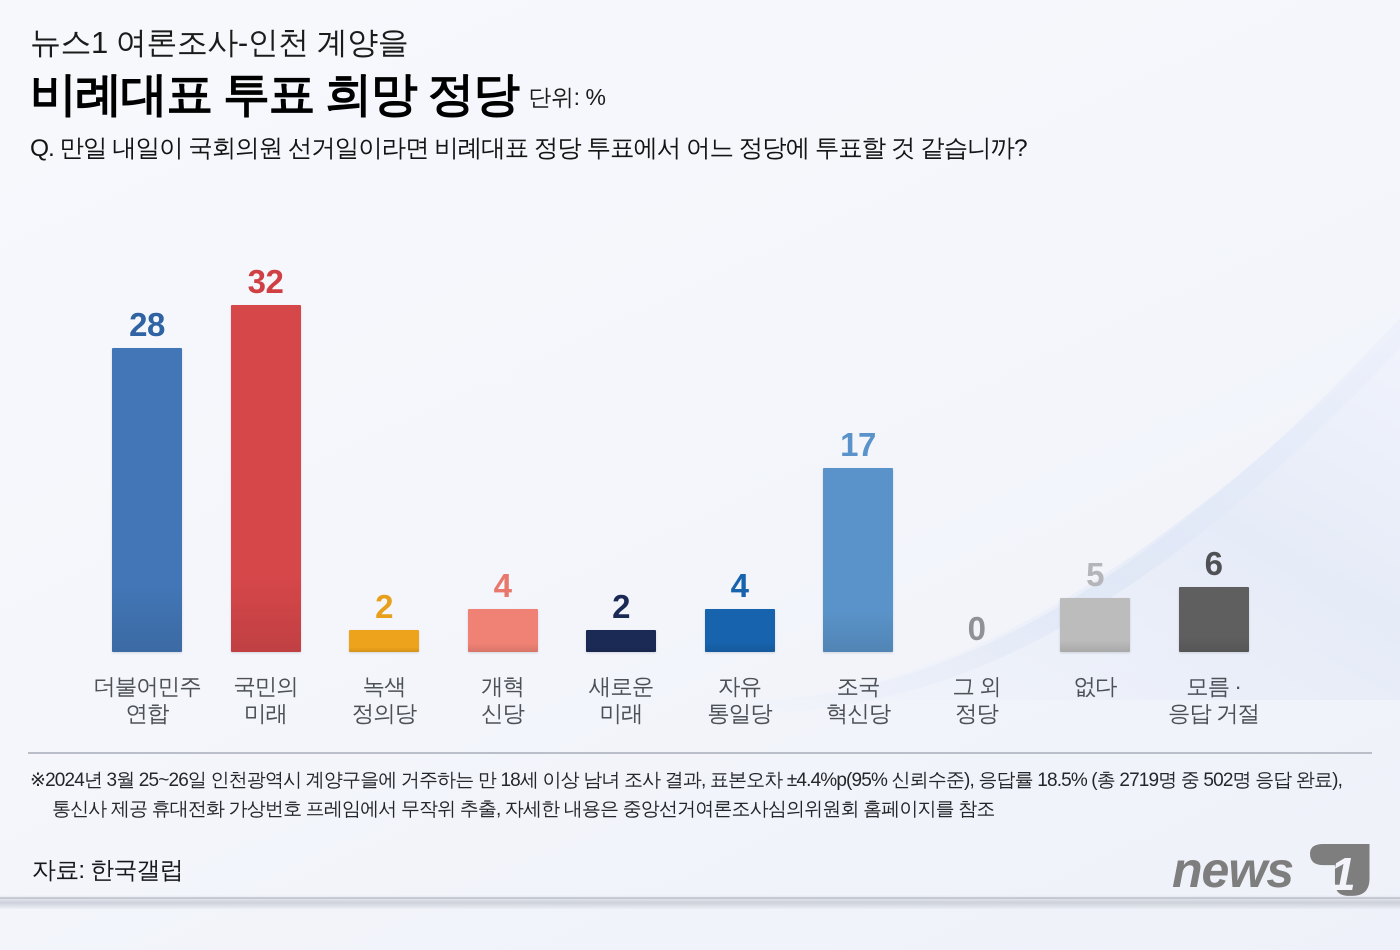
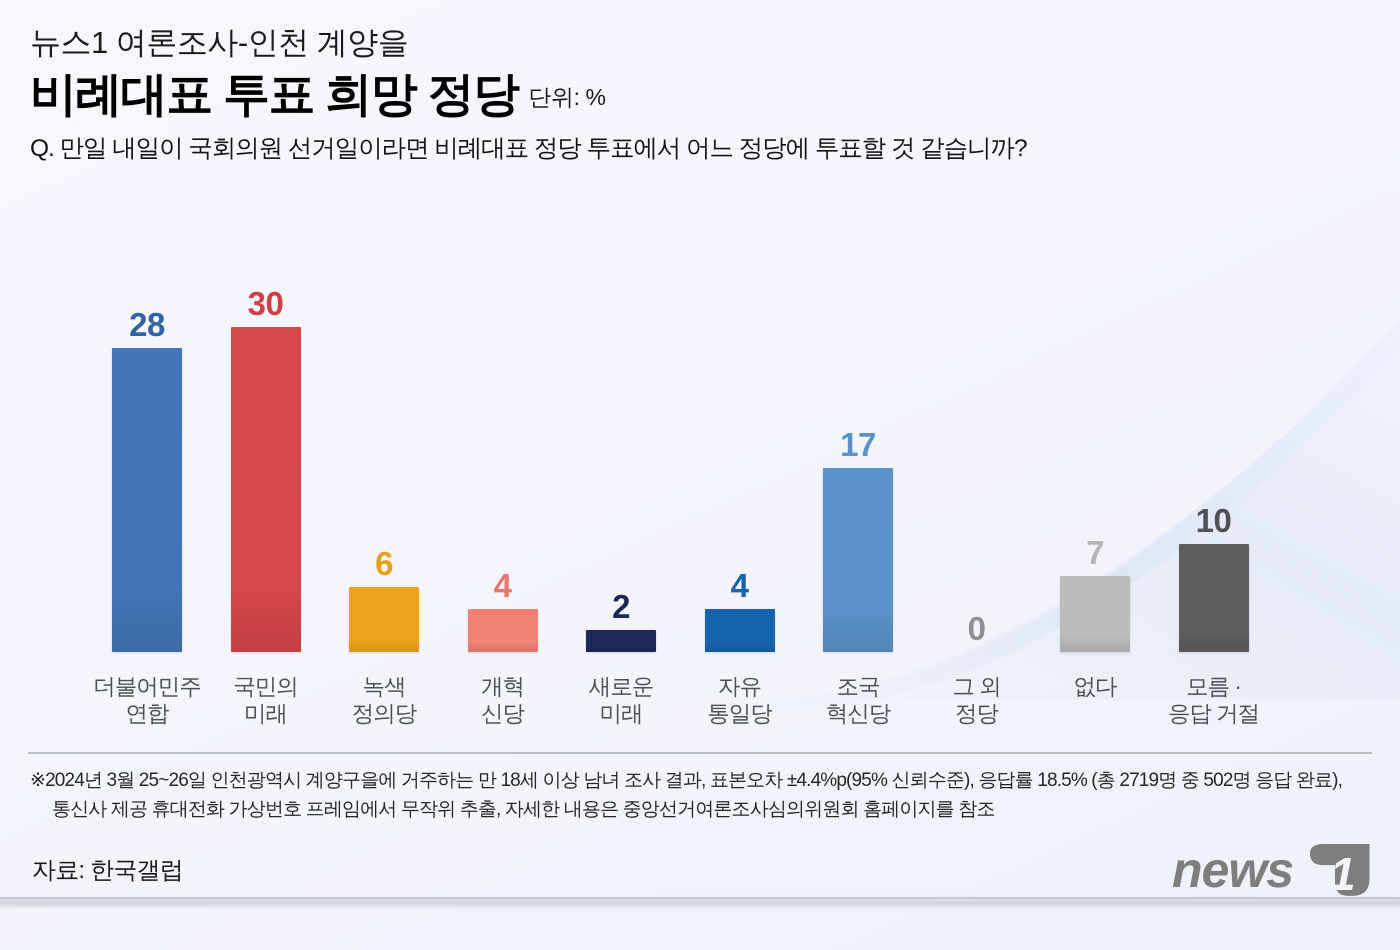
국민의 미래: 32 -> 30
녹색 정의당: 2 -> 6
없다: 5 -> 7
모름 · 응답 거절: 6 -> 10
